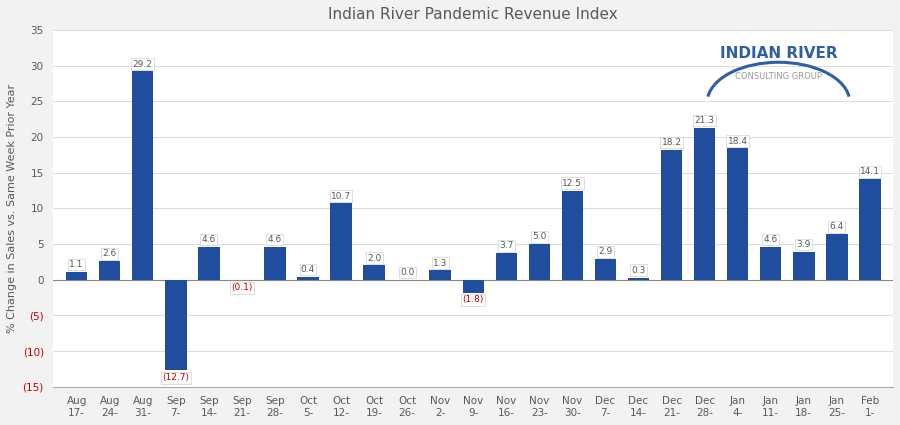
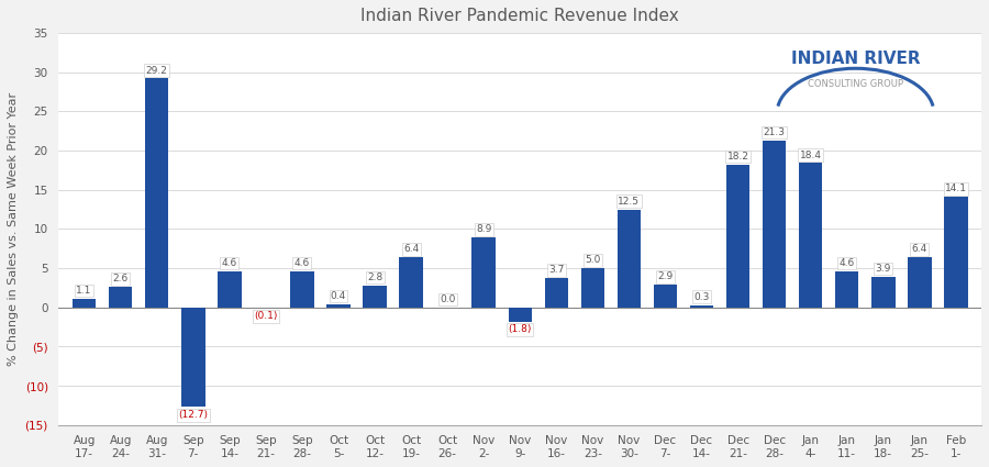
Oct 12-: 10.7 -> 2.8
Oct 19-: 2.0 -> 6.4
Nov 2-: 1.3 -> 8.9
